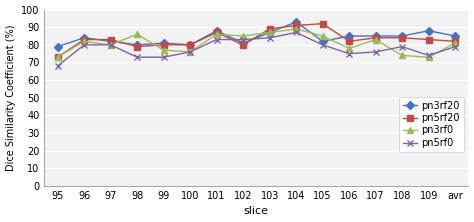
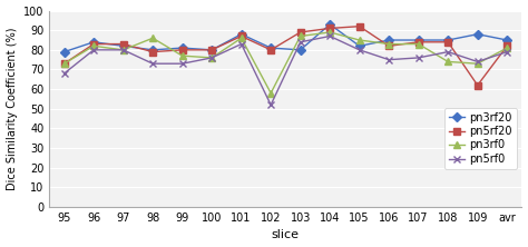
pn3rf0/102: 85 -> 58
pn5rf0/102: 83 -> 52
pn3rf20/103: 87 -> 80
pn3rf0/106: 78 -> 83
pn5rf20/109: 83 -> 62
